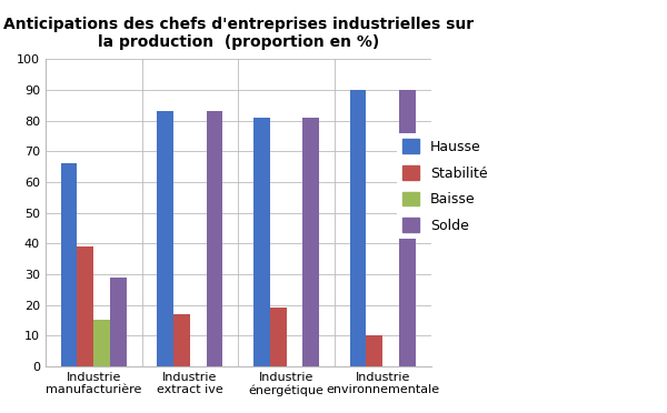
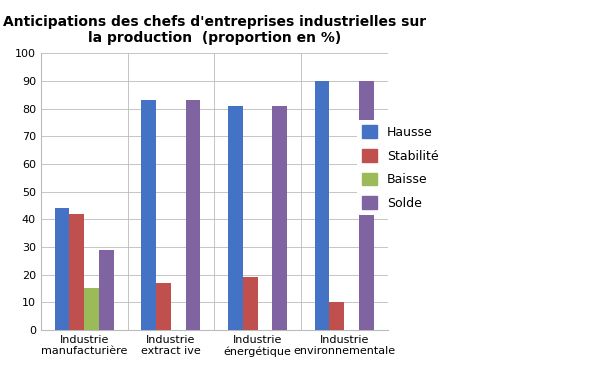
Hausse/Industrie manufacturière: 66 -> 44
Stabilité/Industrie manufacturière: 39 -> 42
